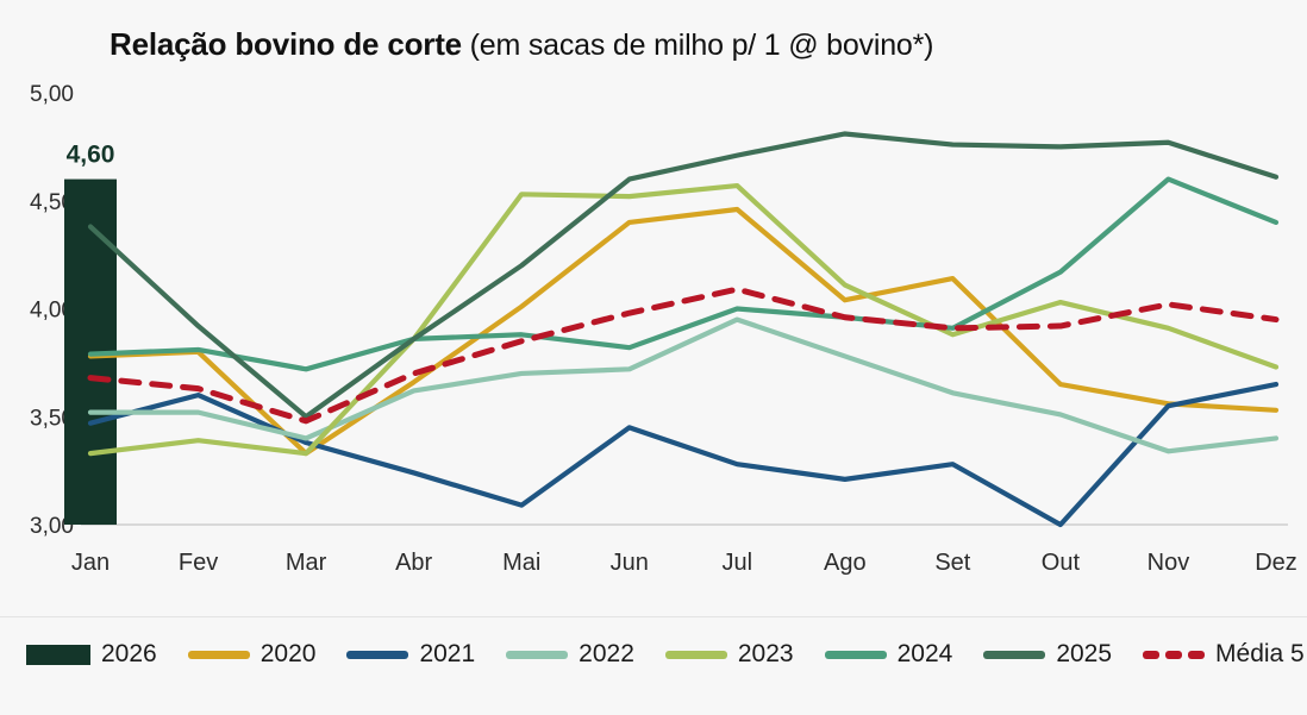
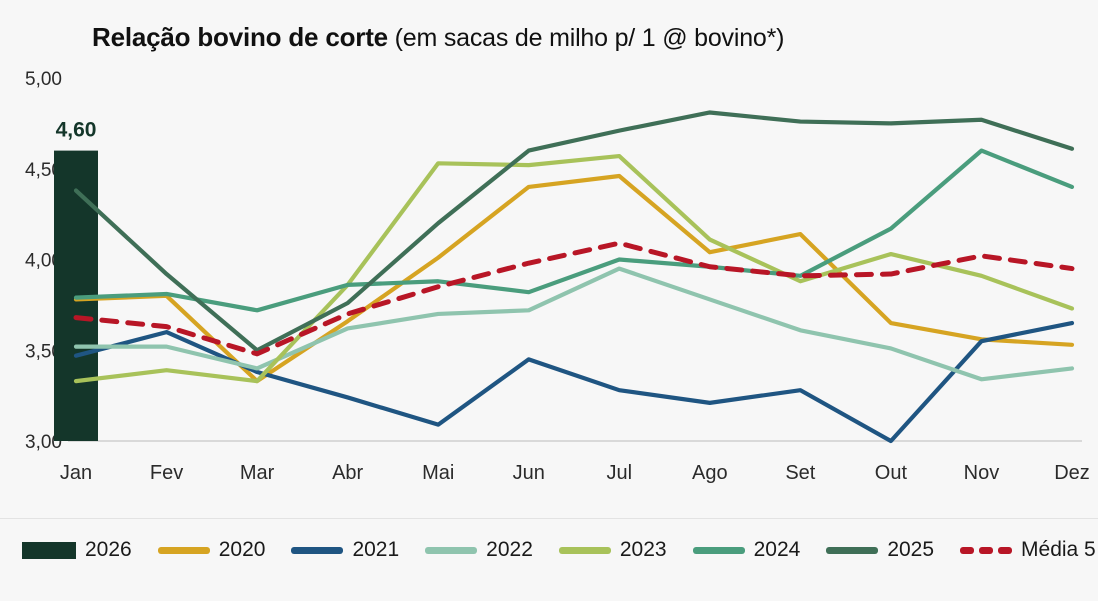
2025/Abr: 3,86 -> 3,76
